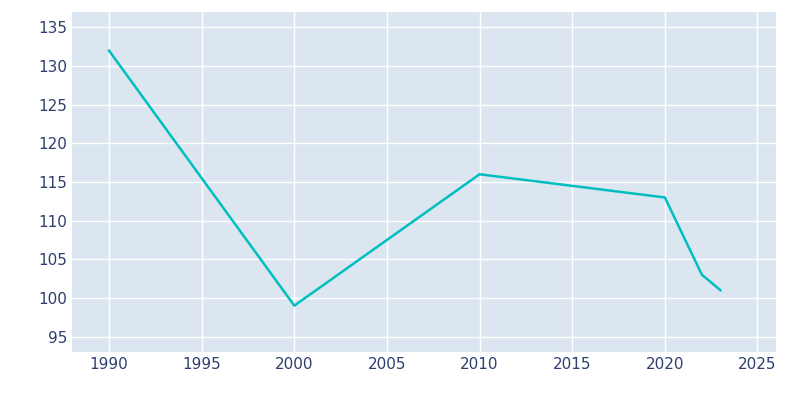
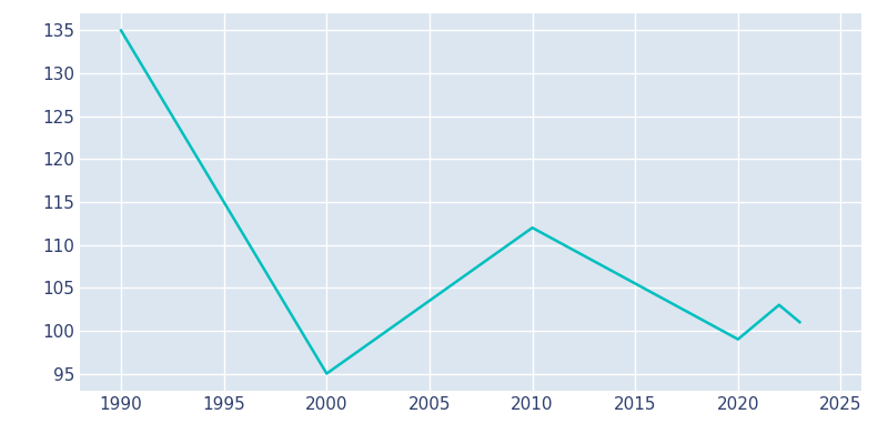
1990: 132 -> 135
2000: 99 -> 95
2010: 116 -> 112
2020: 113 -> 99
